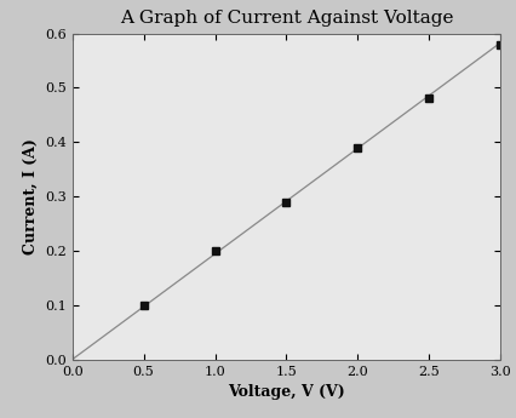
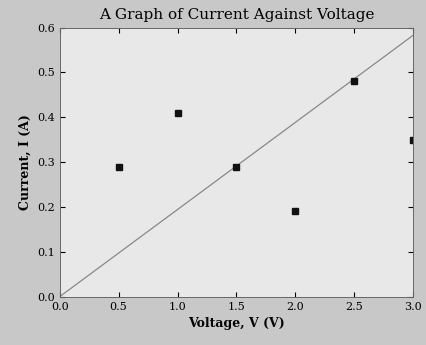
0.5: 0.10 -> 0.29
1.0: 0.20 -> 0.41
2.0: 0.39 -> 0.19
3.0: 0.58 -> 0.35
